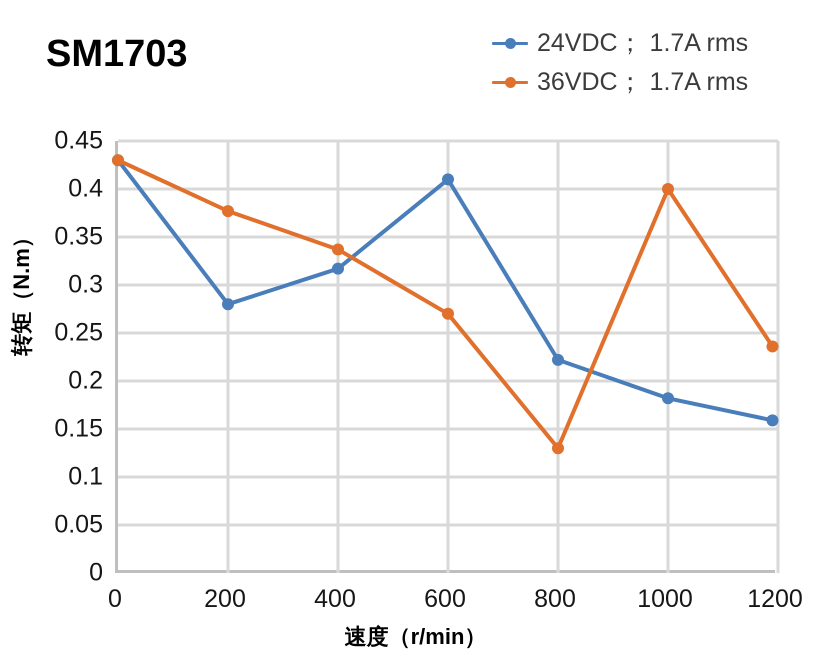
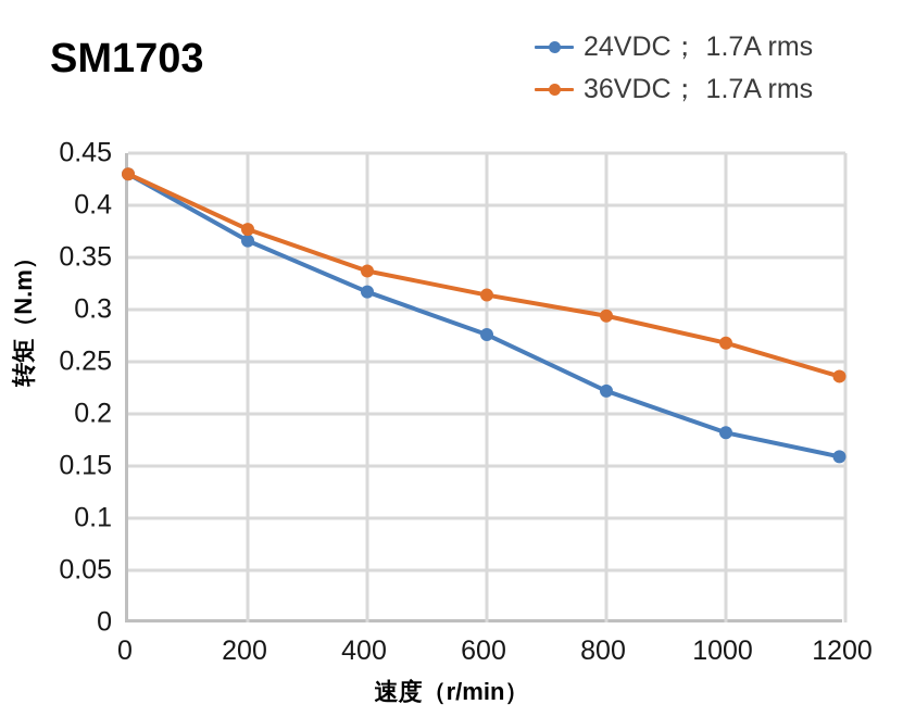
24VDC； 1.7A rms/200: 0.28 -> 0.37
24VDC； 1.7A rms/600: 0.41 -> 0.28
36VDC； 1.7A rms/600: 0.27 -> 0.31
36VDC； 1.7A rms/800: 0.13 -> 0.29
36VDC； 1.7A rms/1000: 0.40 -> 0.27
